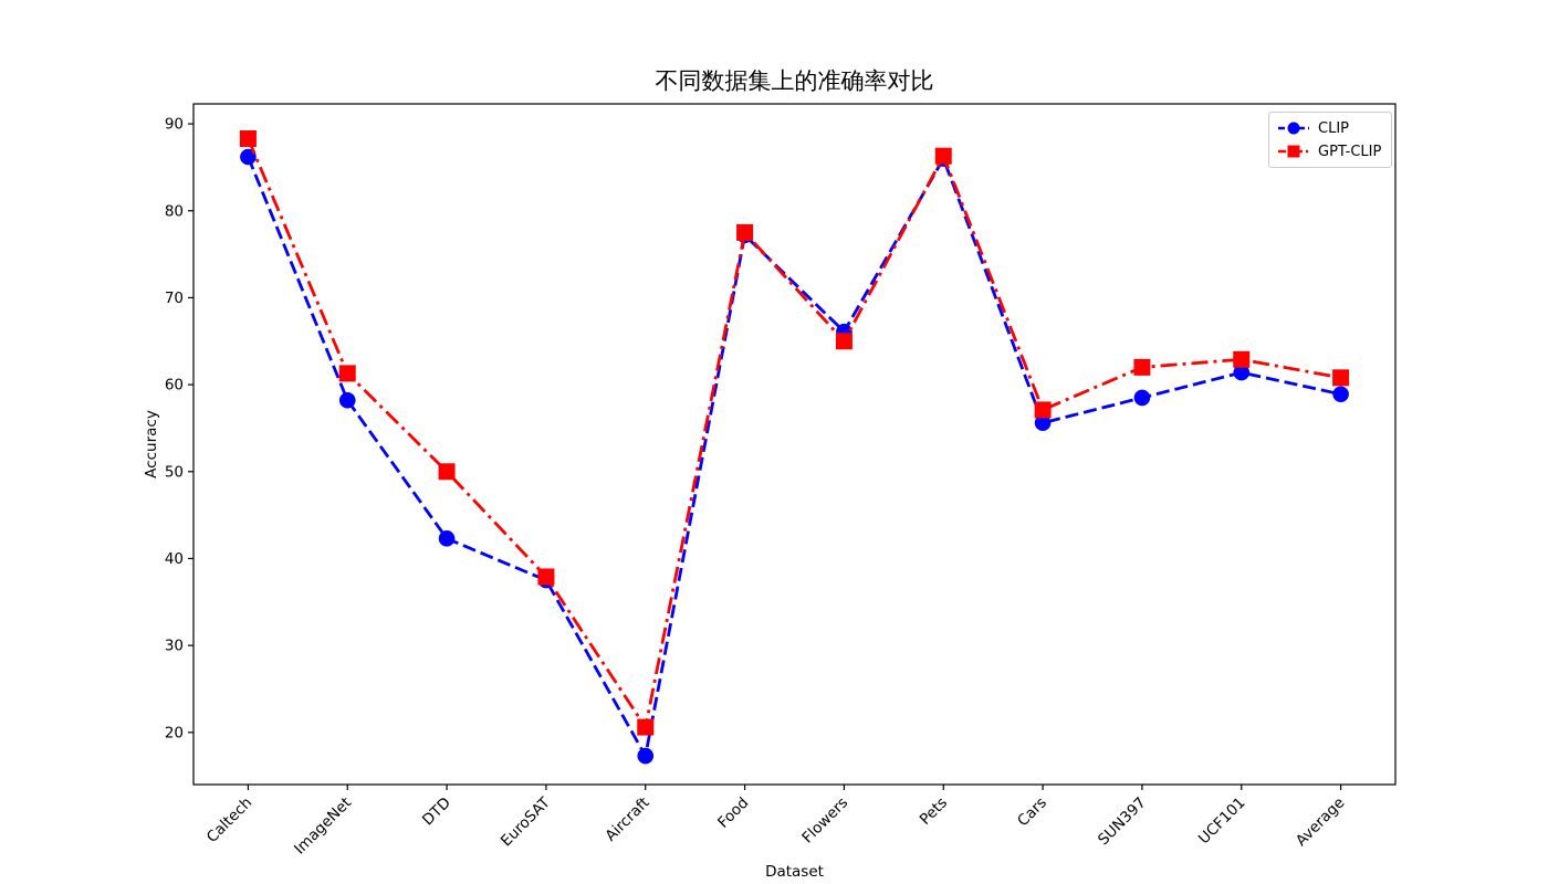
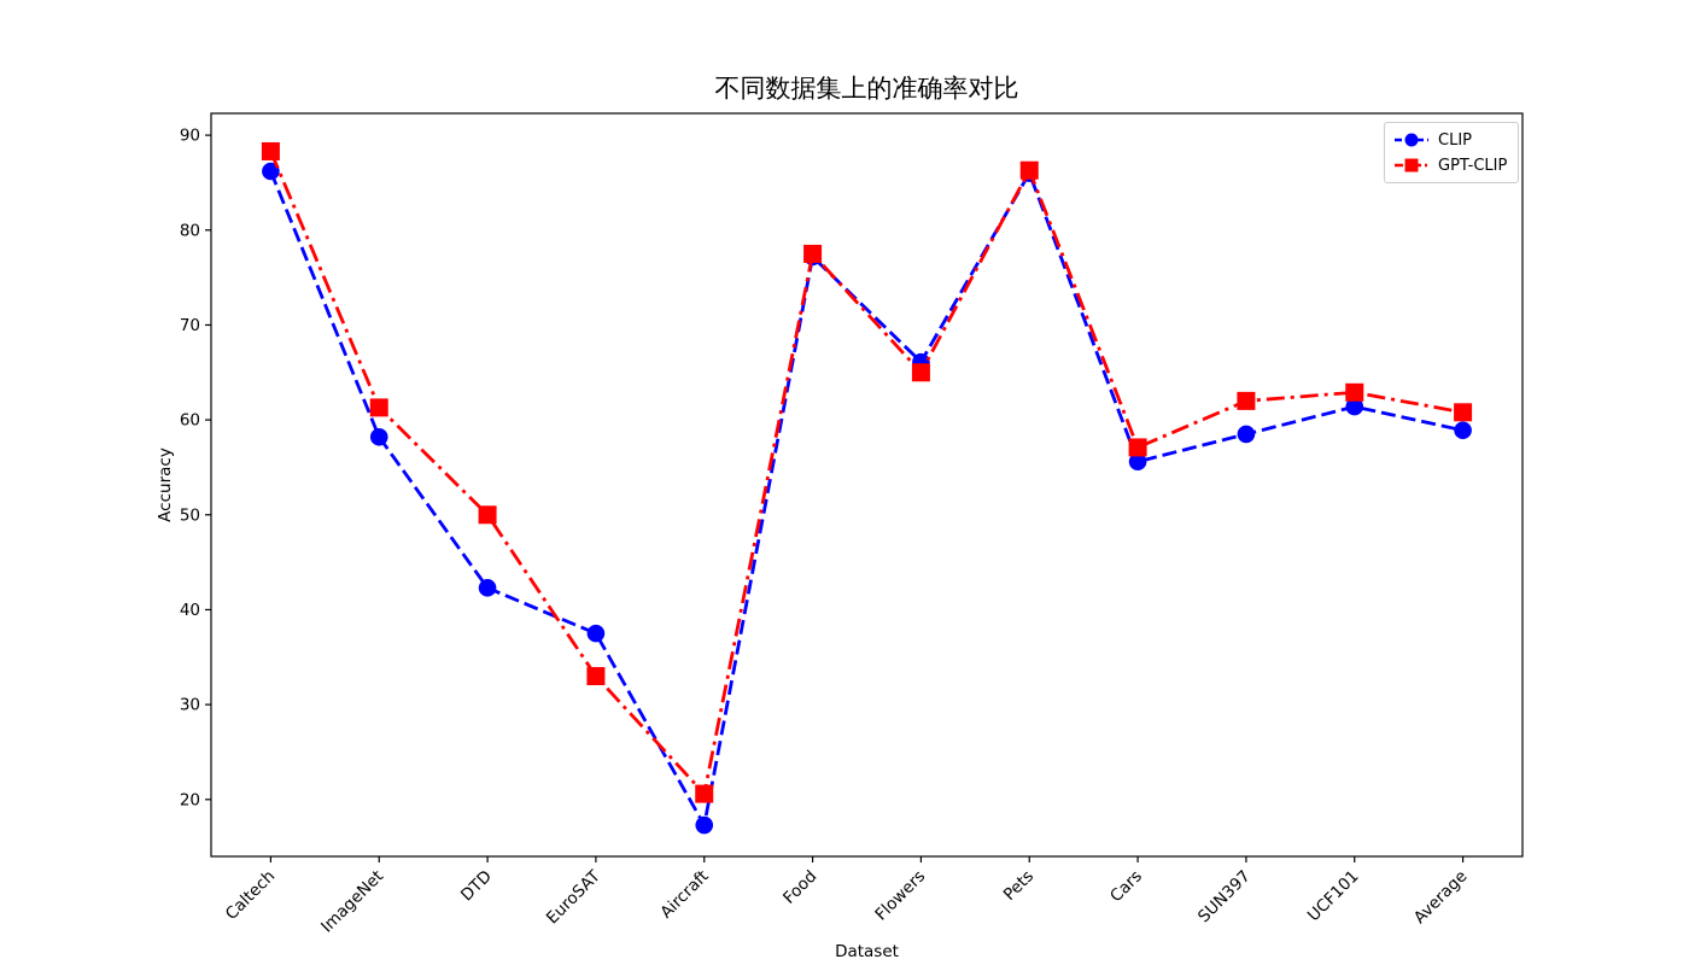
GPT-CLIP/EuroSAT: 38 -> 33
